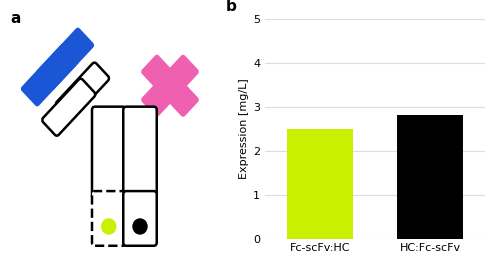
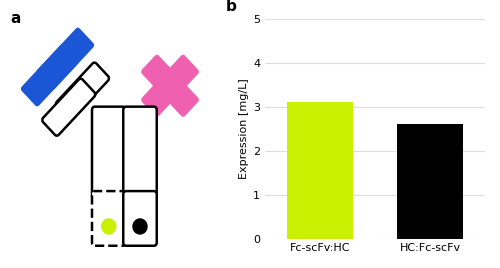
Fc-scFv:HC: 2.5 -> 3.1
HC:Fc-scFv: 2.8 -> 2.6
